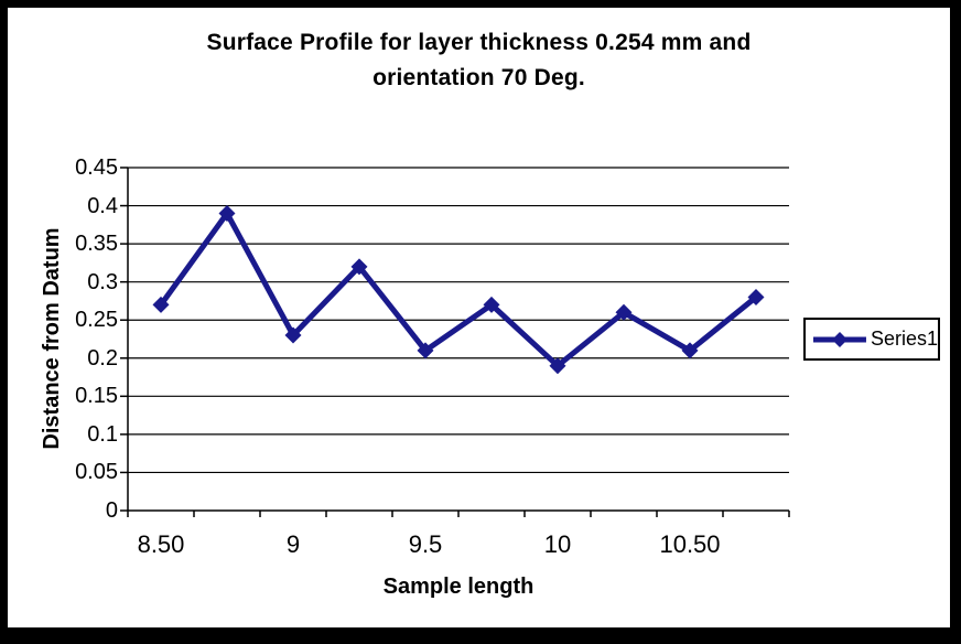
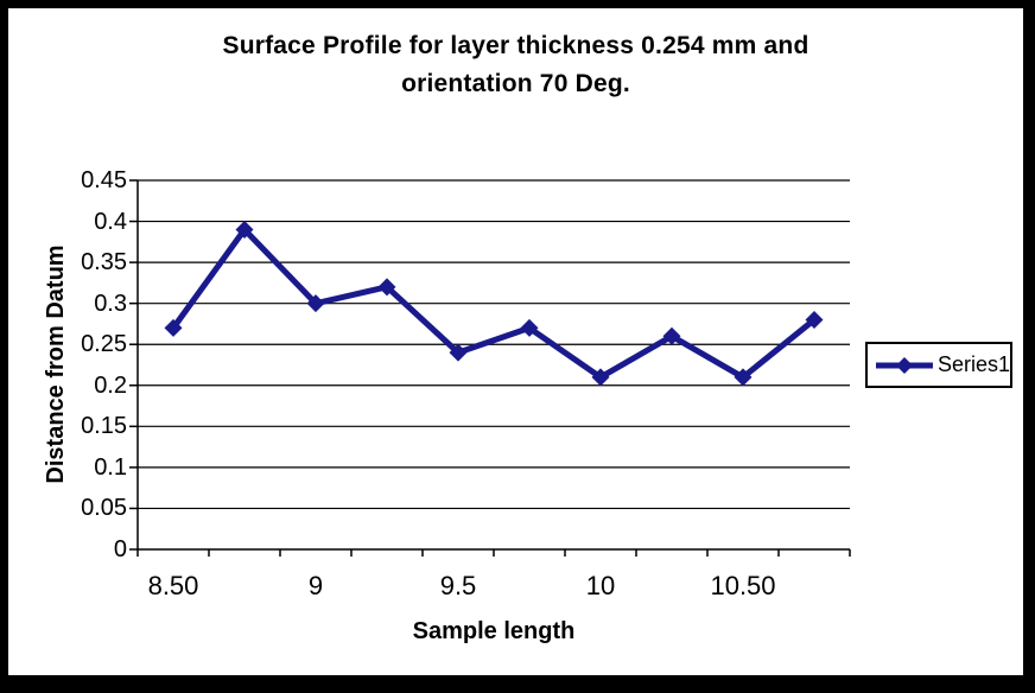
9: 0.23 -> 0.30
9.5: 0.21 -> 0.24
10: 0.19 -> 0.21
